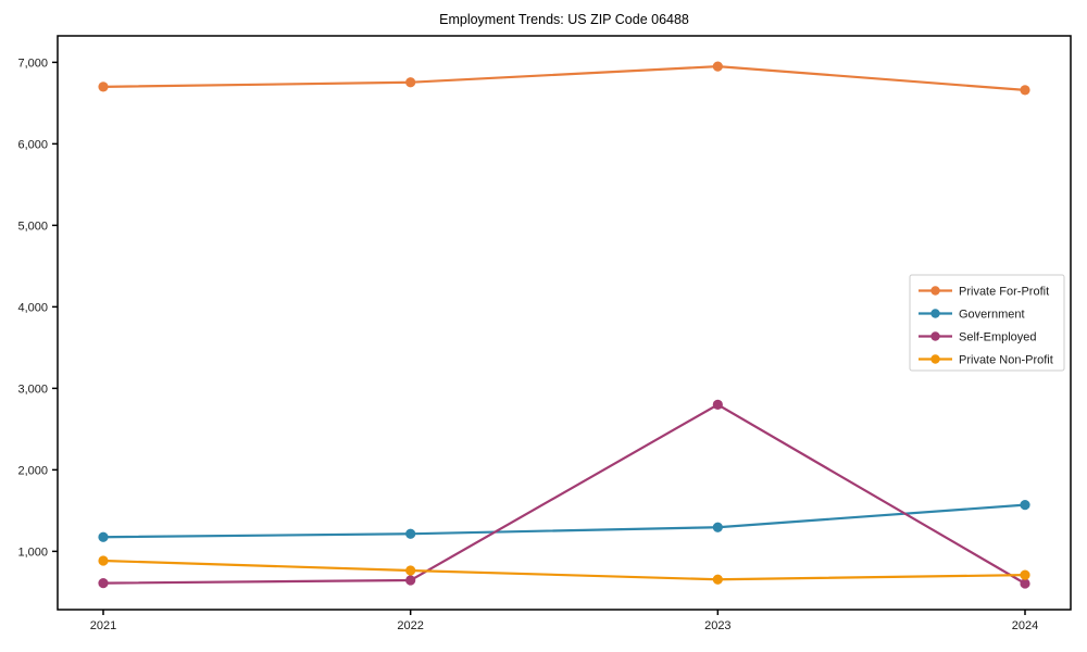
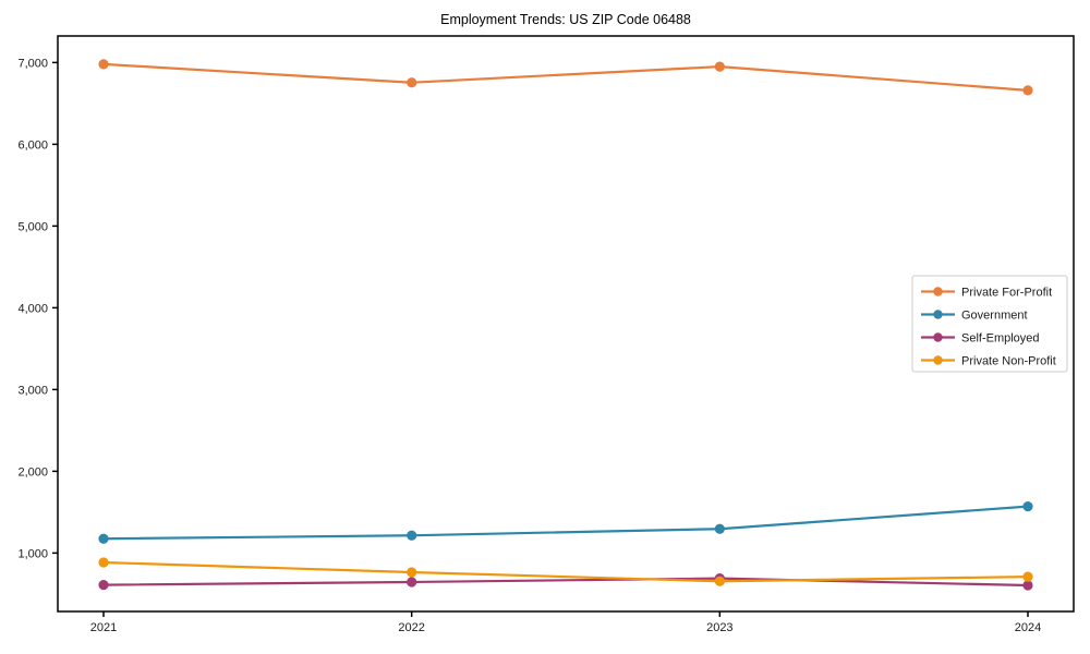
Private For-Profit/2021: 6700 -> 7000
Self-Employed/2023: 2800 -> 700
